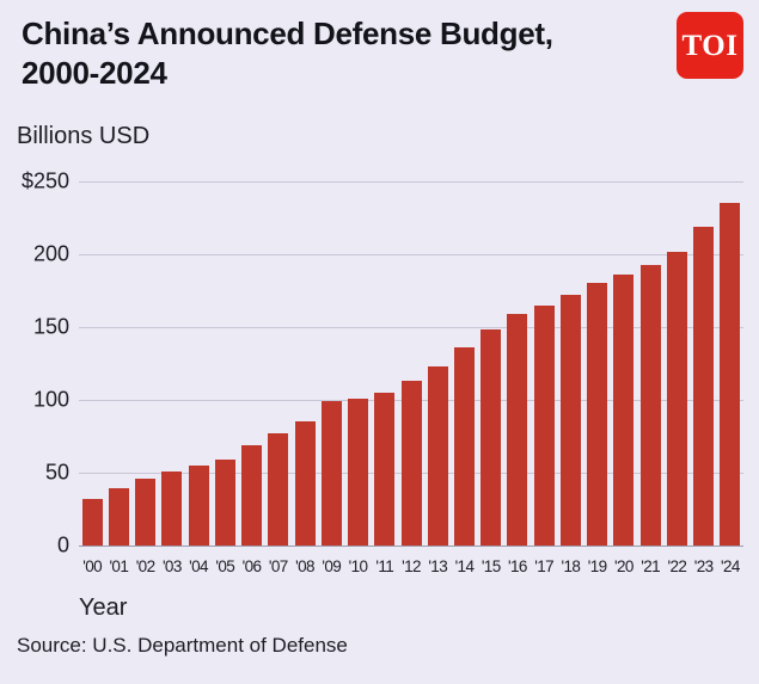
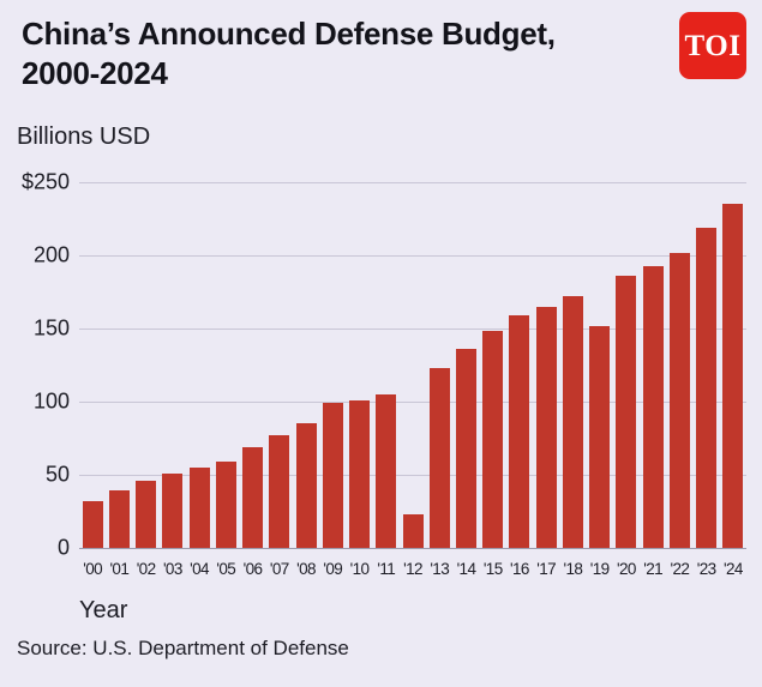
'12: $113 -> $23
'19: $180 -> $152
